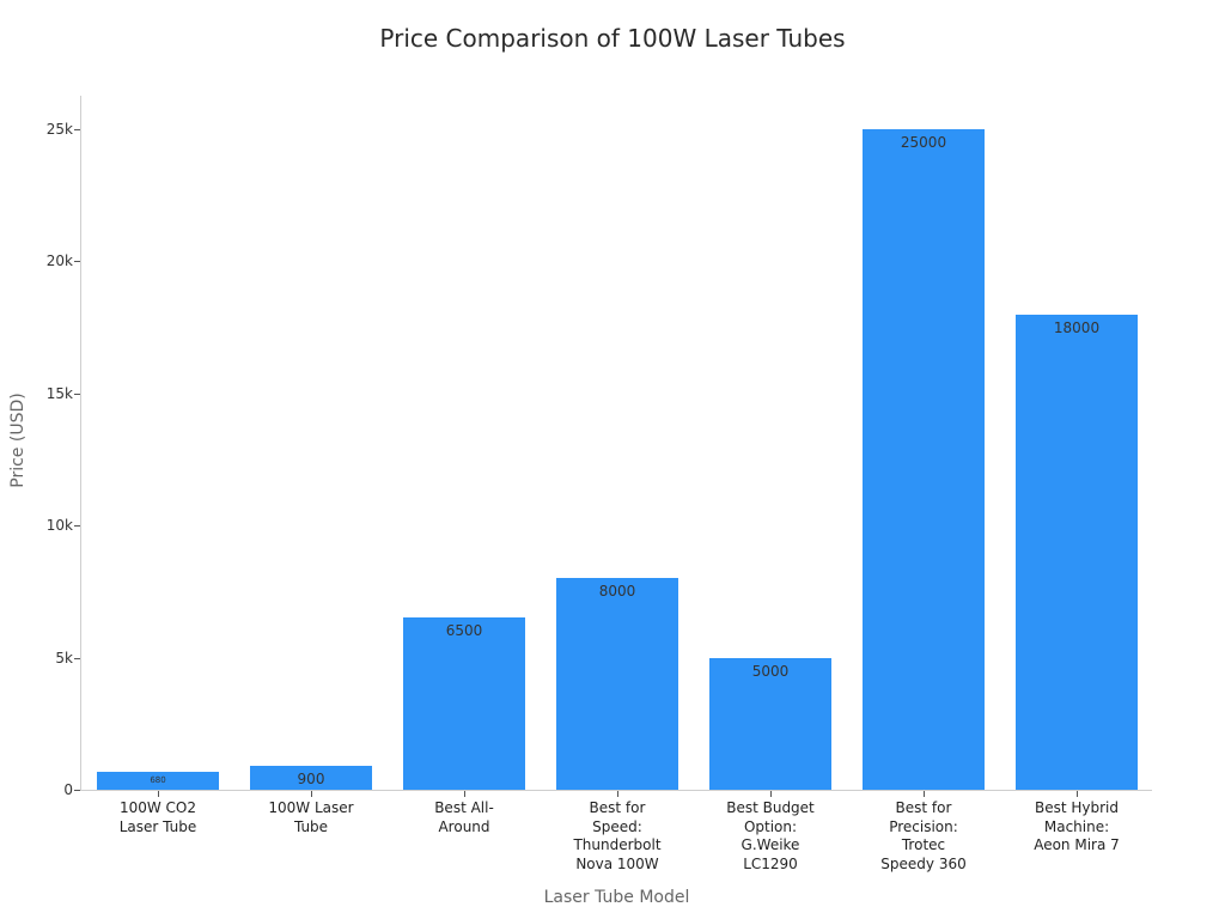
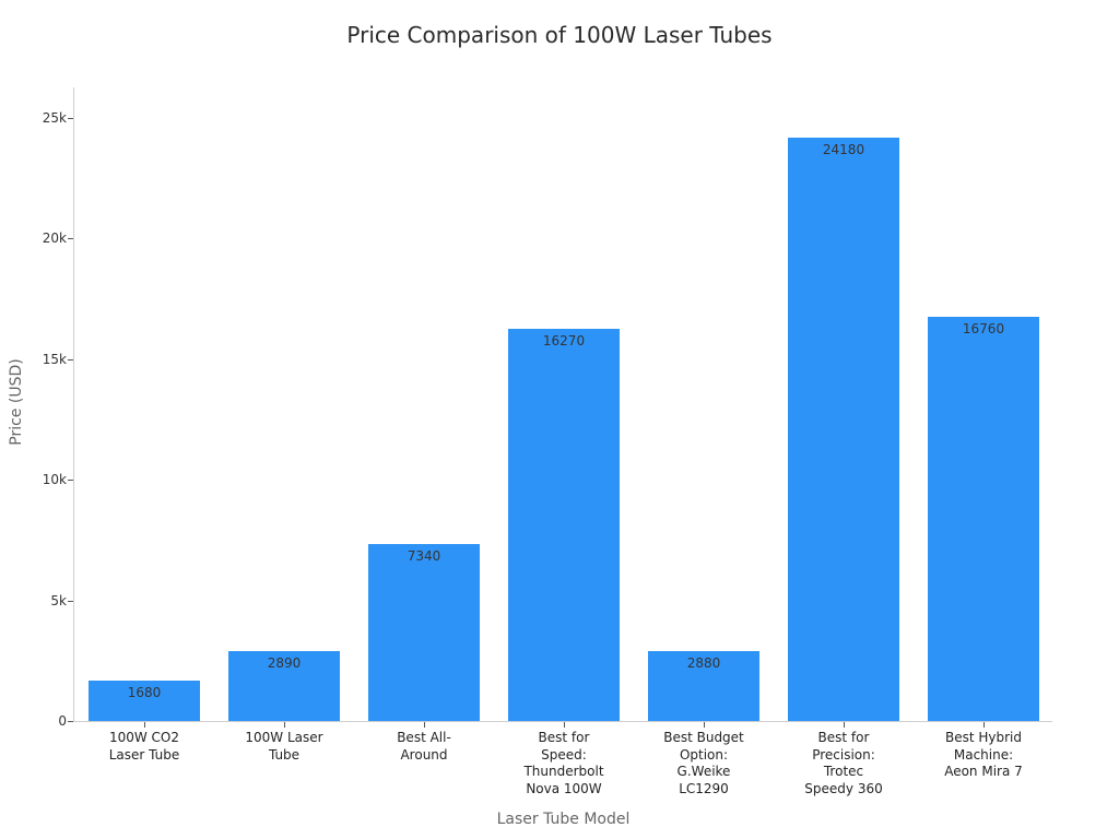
100W CO2 Laser Tube: 680 -> 1680
100W Laser Tube: 900 -> 2890
Best All- Around: 6500 -> 7340
Best for Speed: Thunderbolt Nova 100W: 8000 -> 16270
Best Budget Option: G.Weike LC1290: 5000 -> 2880
Best for Precision: Trotec Speedy 360: 25000 -> 24180
Best Hybrid Machine: Aeon Mira 7: 18000 -> 16760
